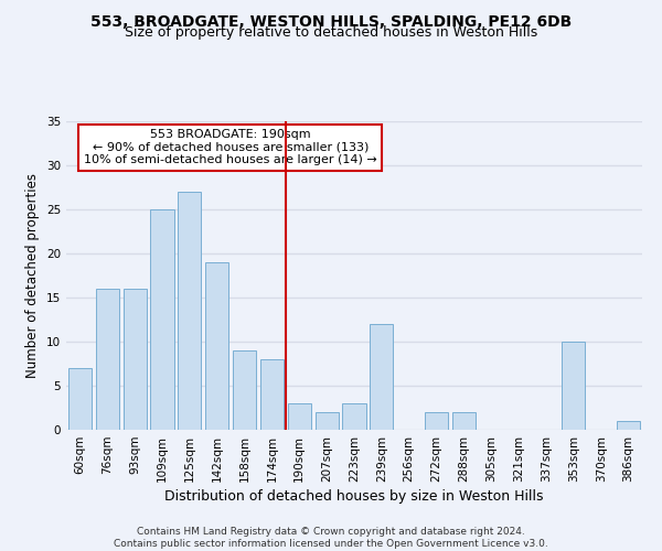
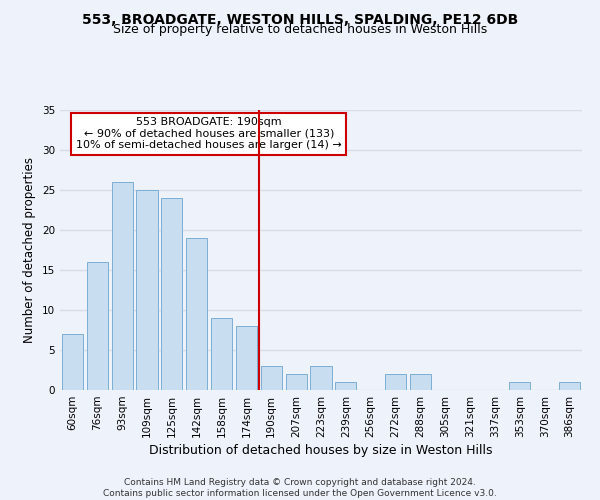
93sqm: 16 -> 26
125sqm: 27 -> 24
239sqm: 12 -> 1
353sqm: 10 -> 1
